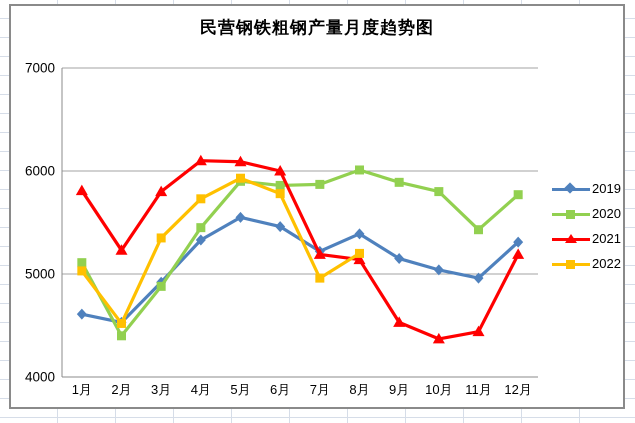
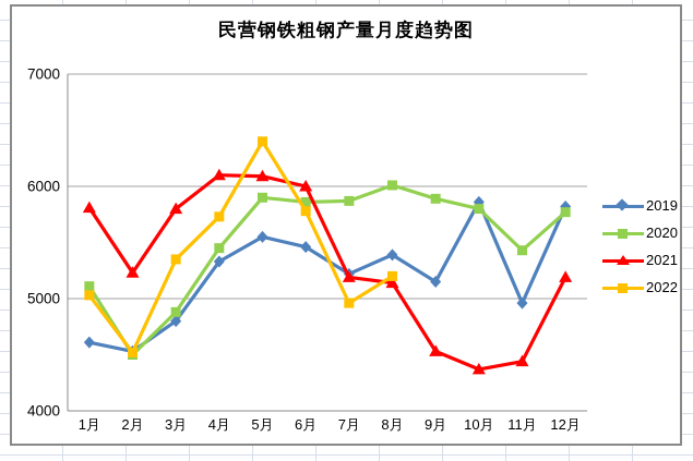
2020/2月: 4400 -> 4500
2019/3月: 4920 -> 4800
2022/5月: 5930 -> 6400
2019/10月: 5040 -> 5860
2019/12月: 5310 -> 5820
